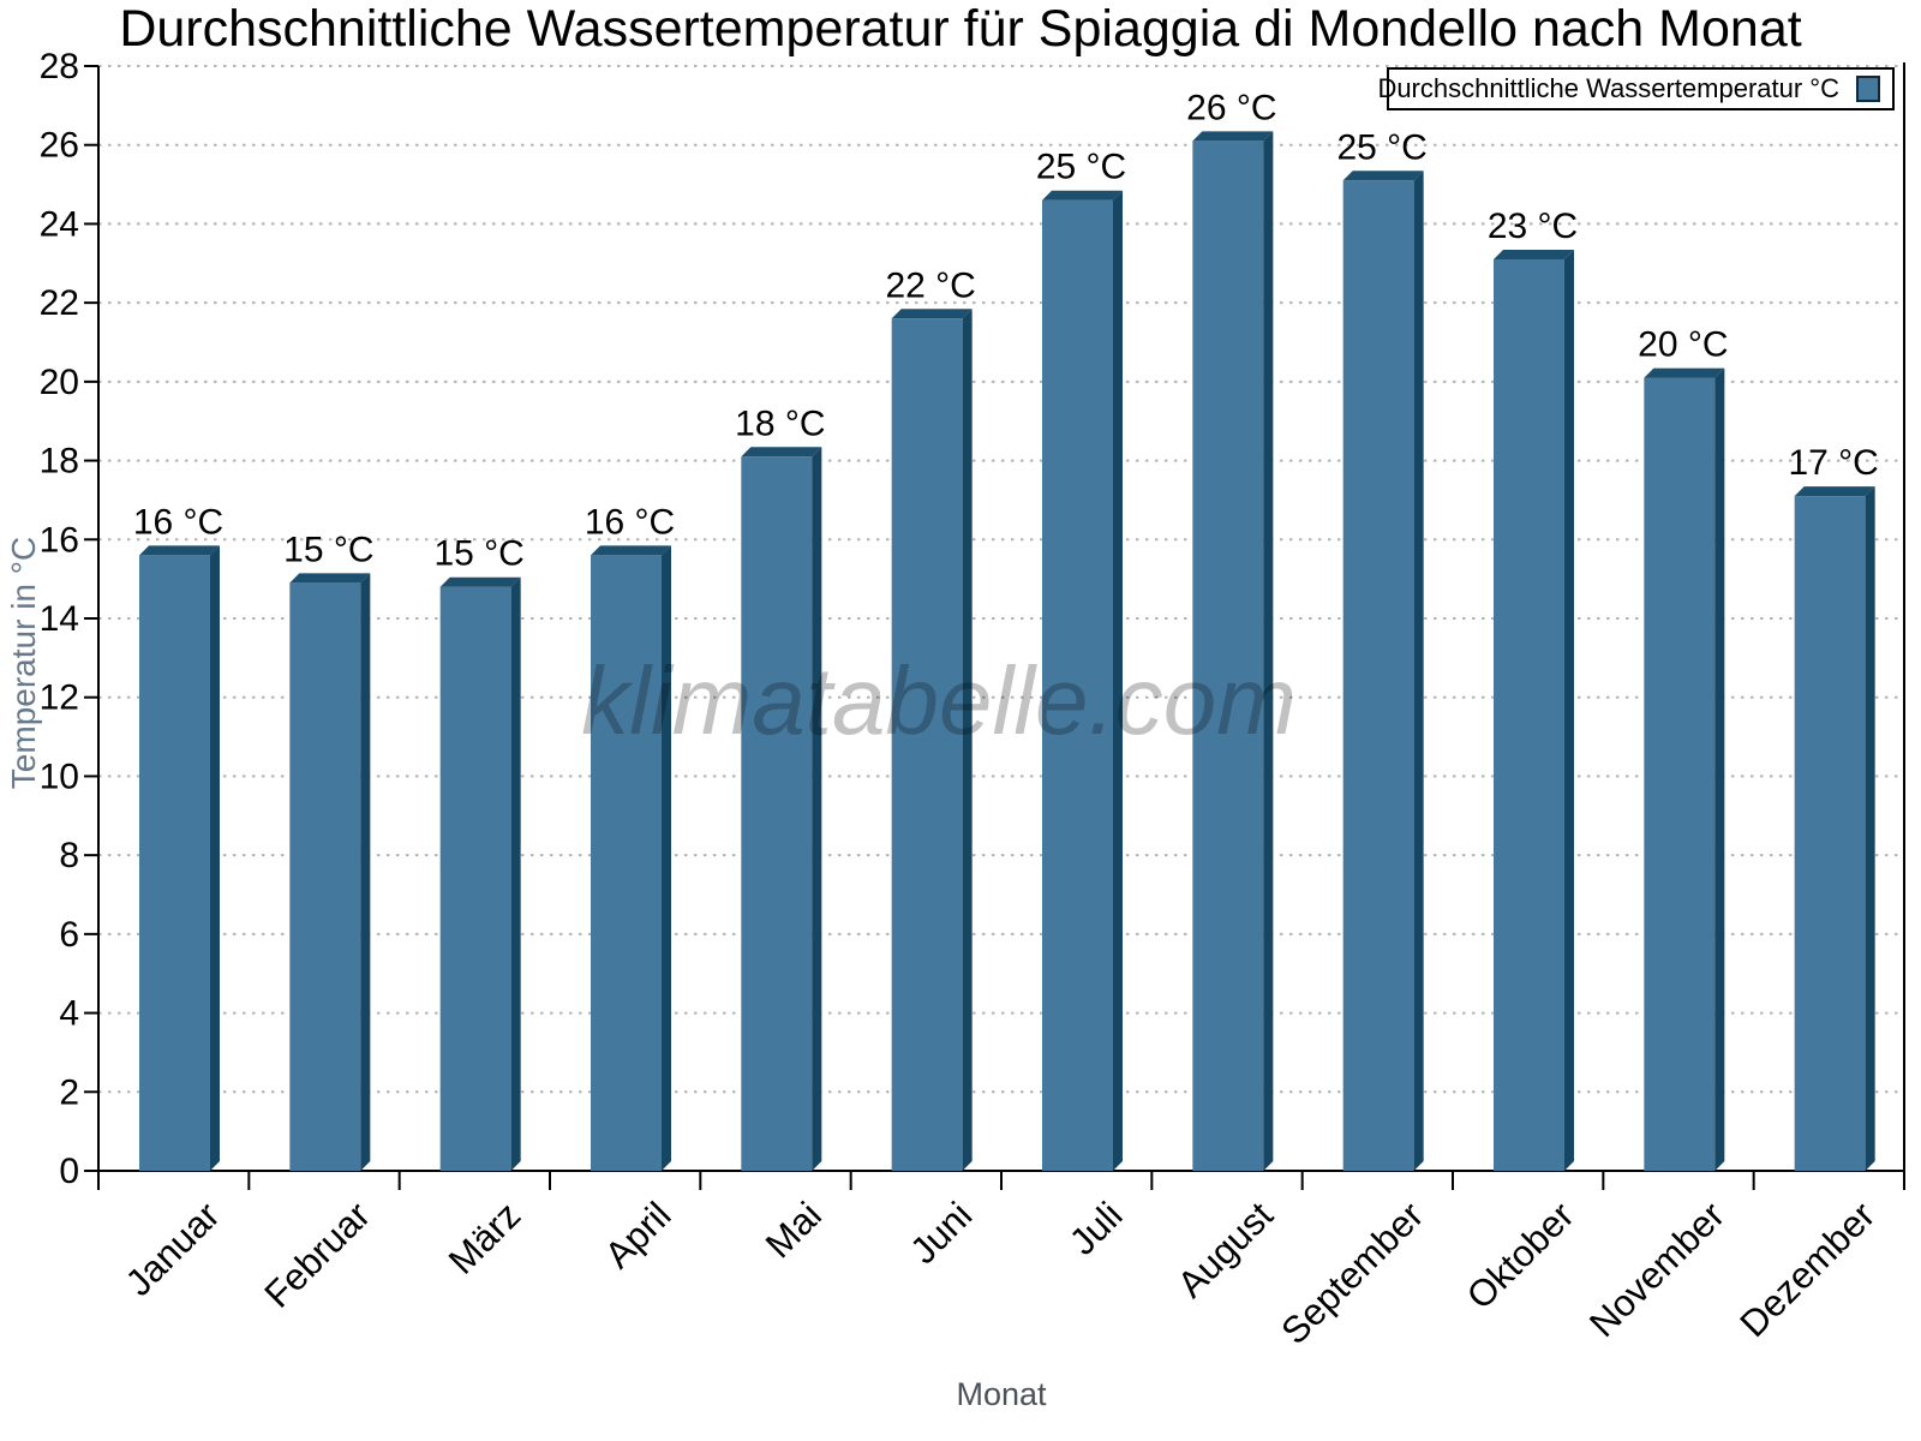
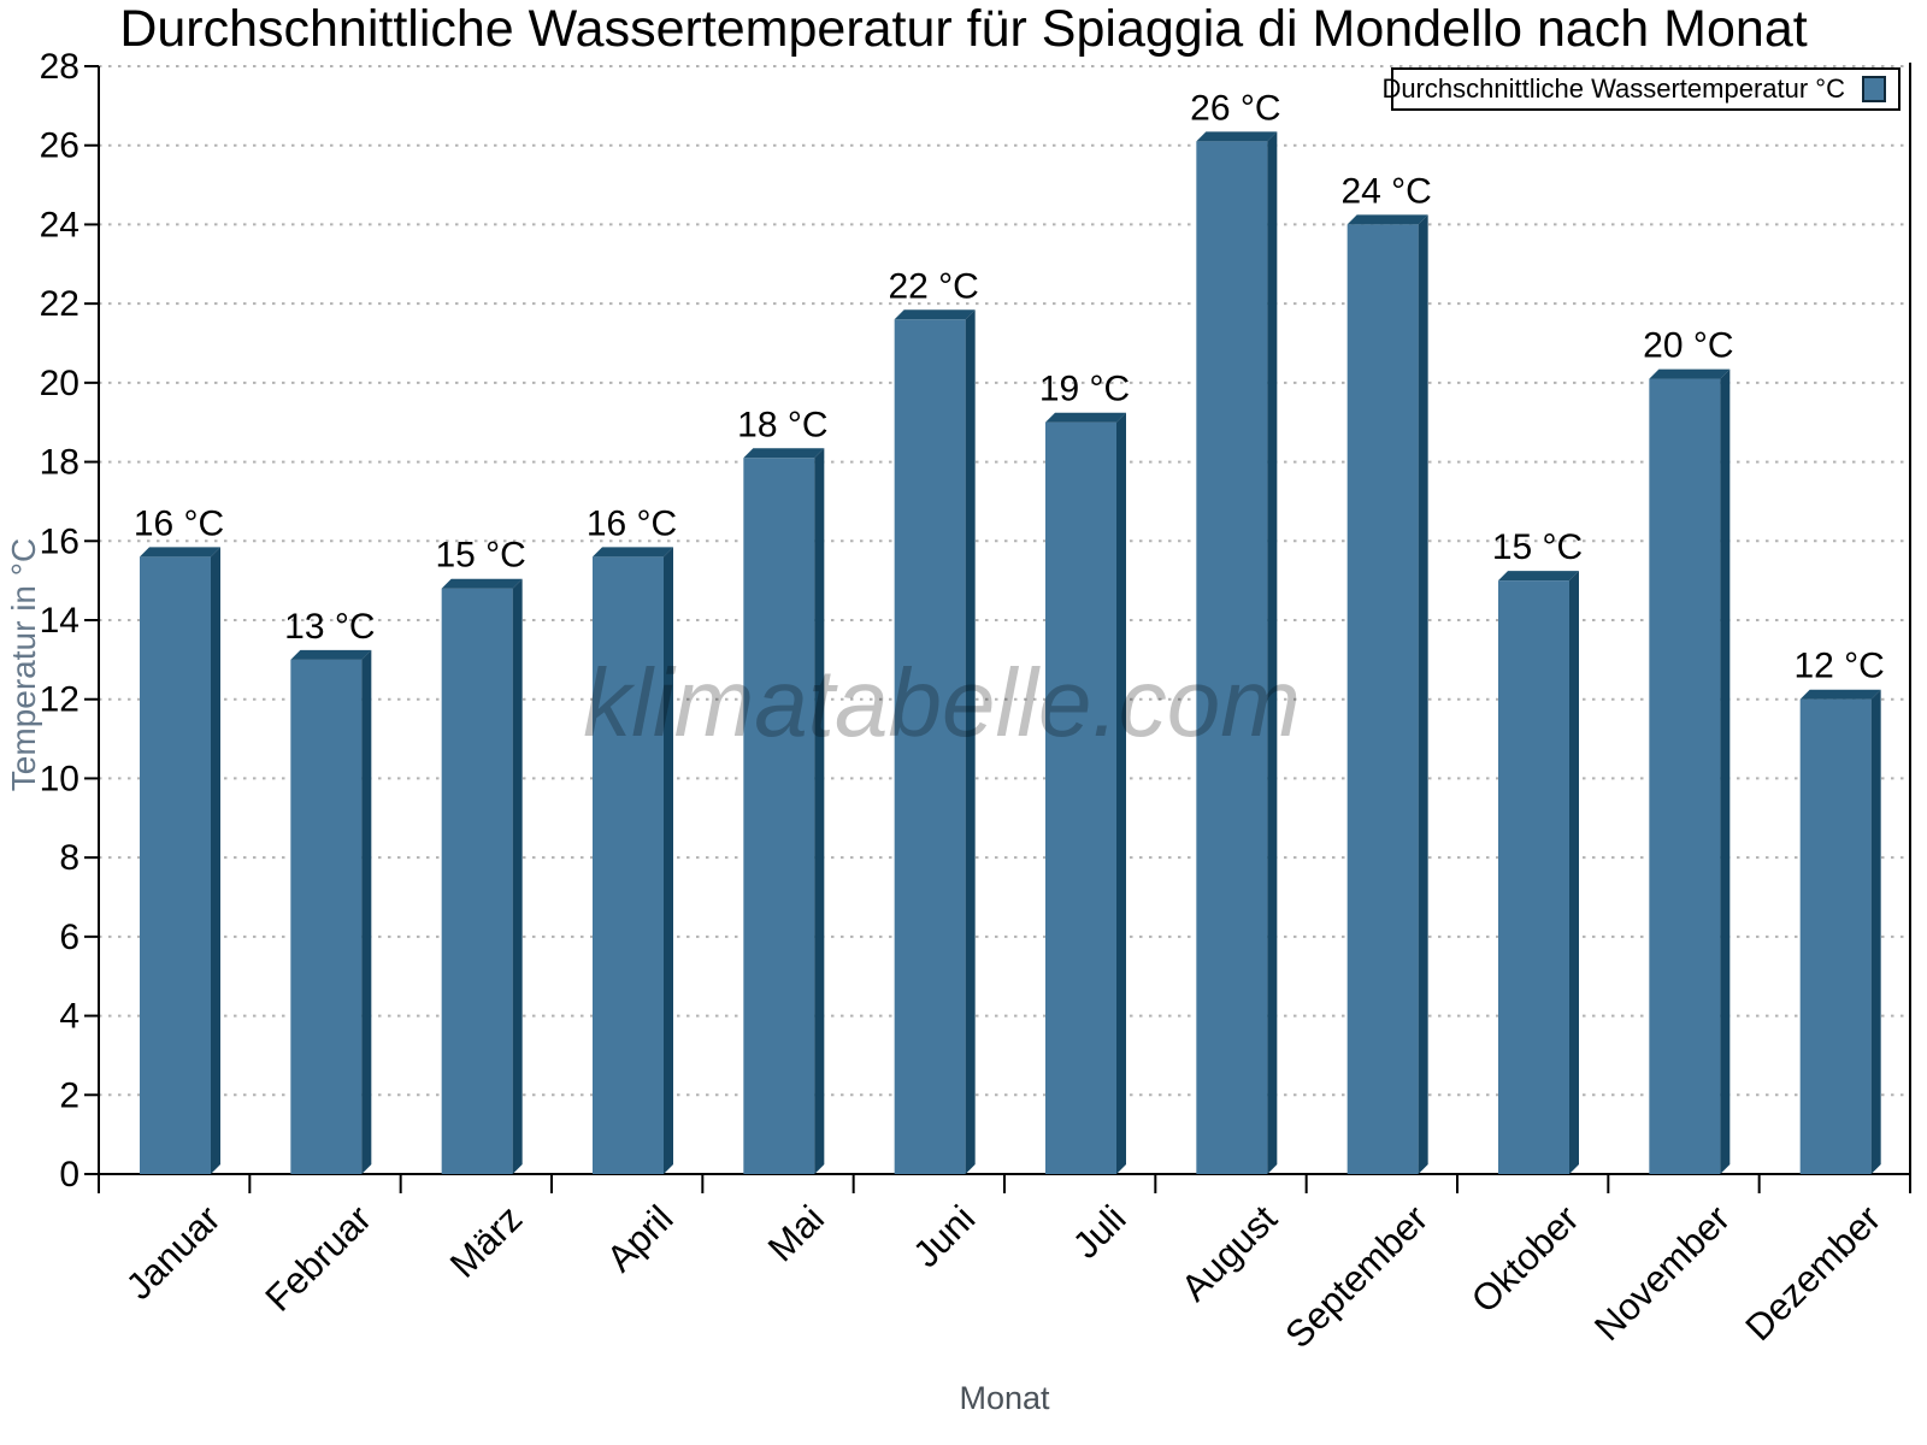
Februar: 15 -> 13
Juli: 25 -> 19
September: 25 -> 24
Oktober: 23 -> 15
Dezember: 17 -> 12
